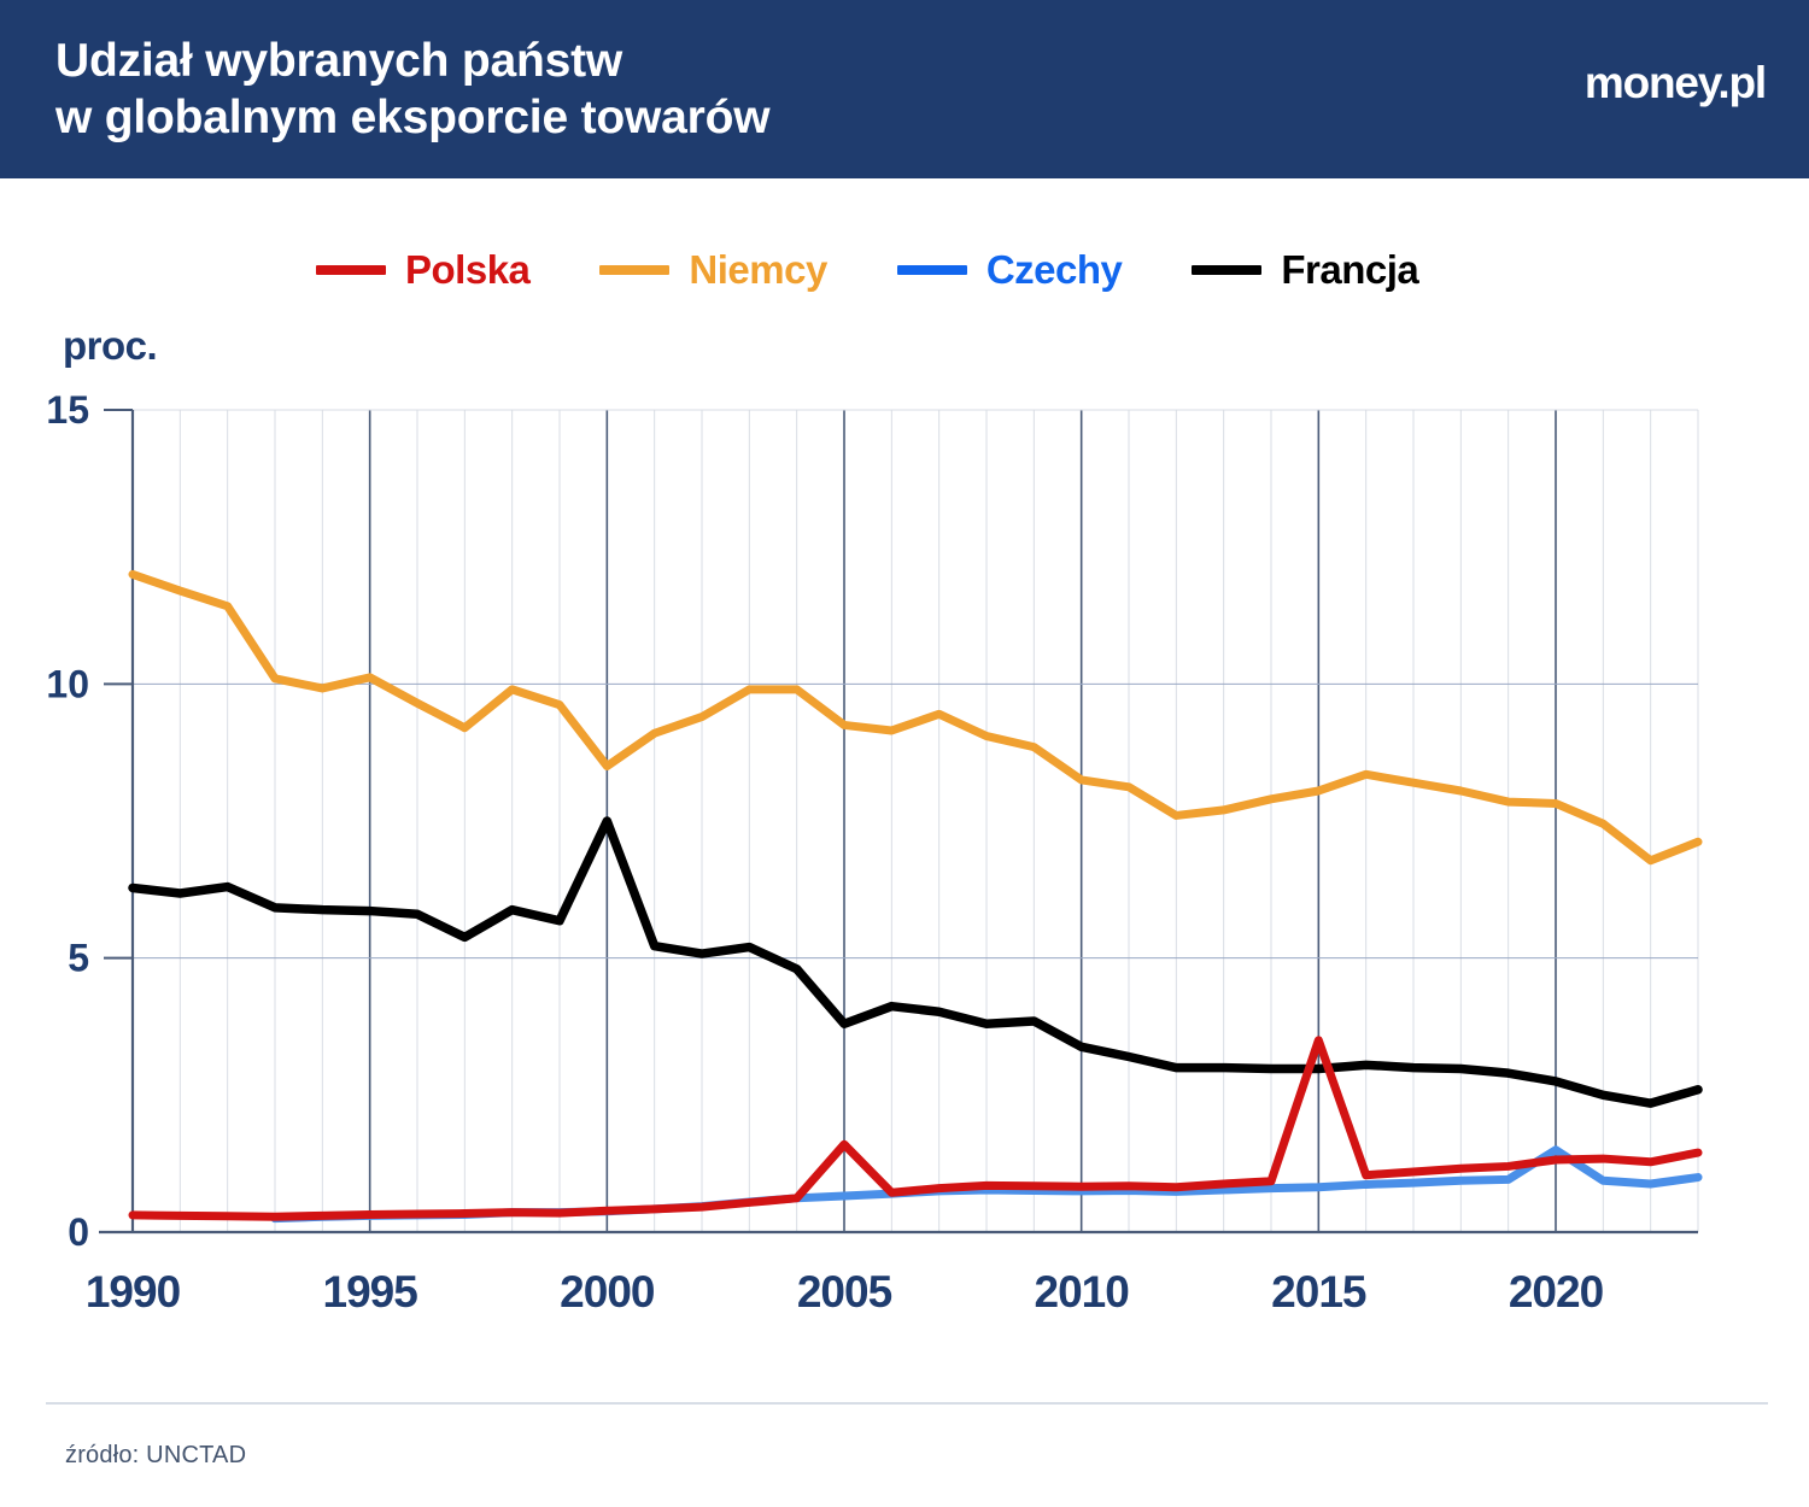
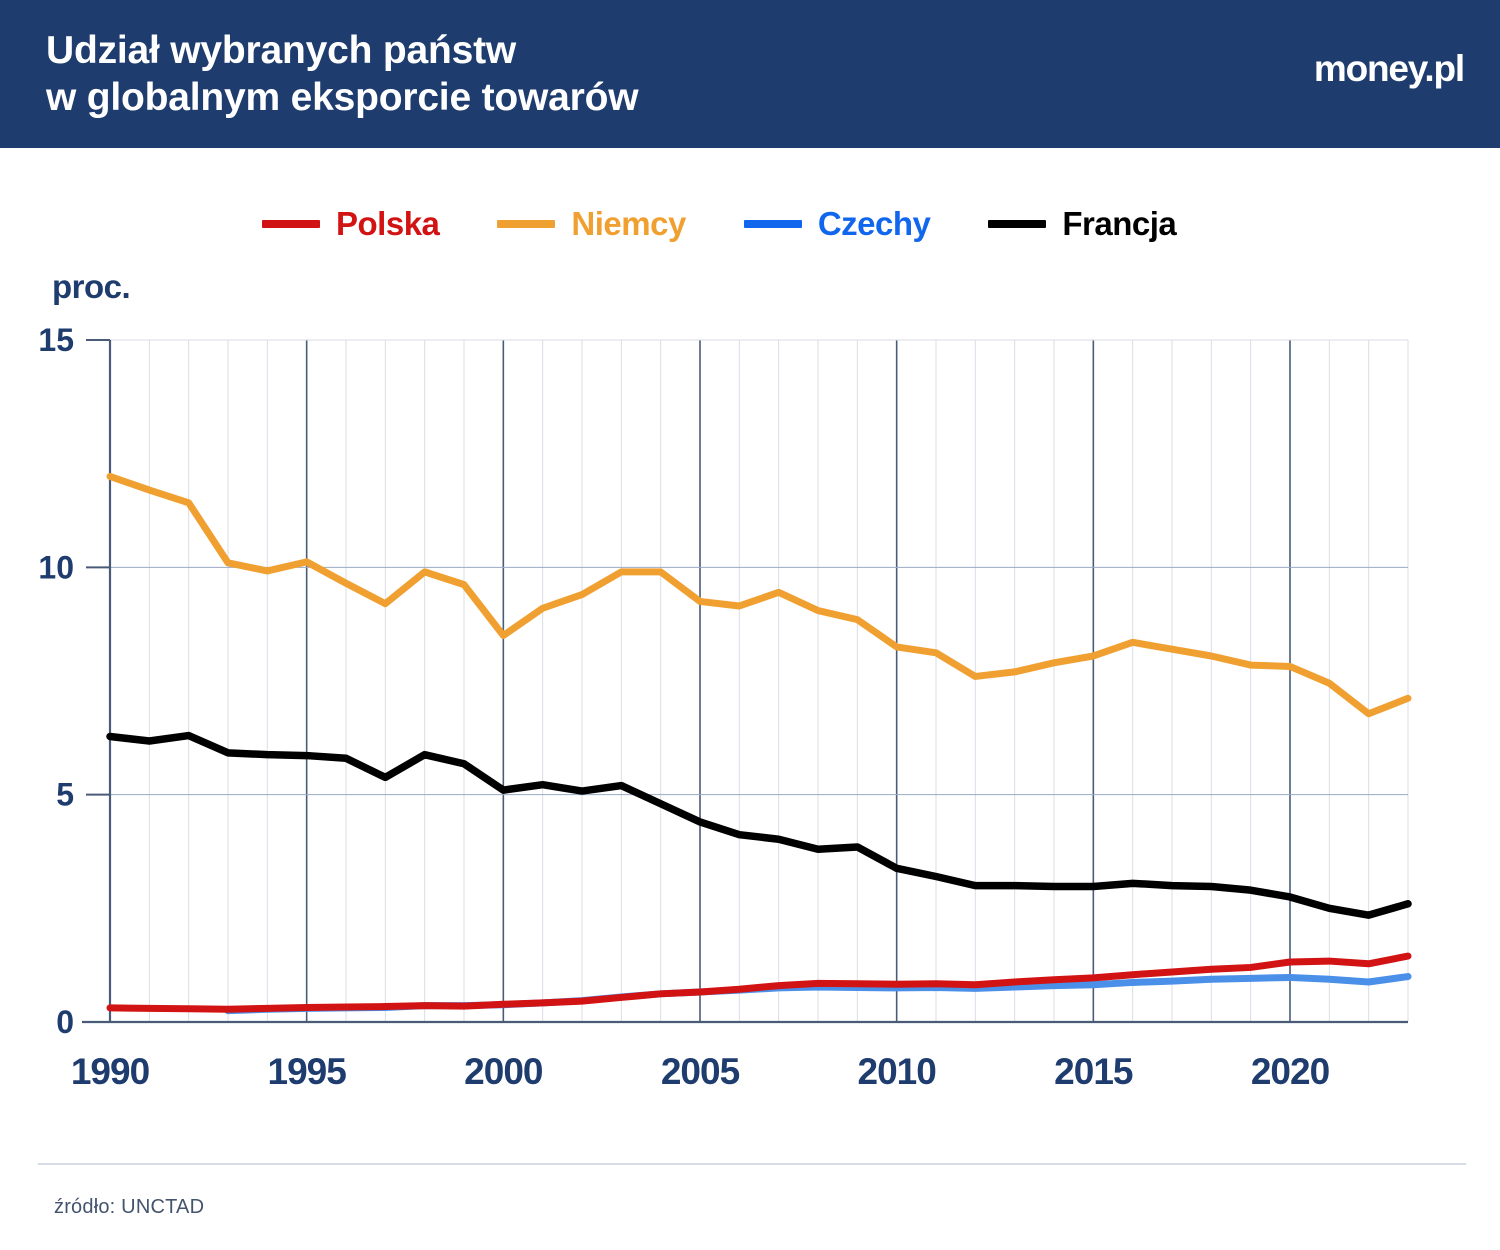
Francja/2000: 7.5 -> 5.1
Polska/2005: 1.6 -> 0.7
Francja/2005: 3.8 -> 4.4
Polska/2015: 3.5 -> 1.0
Czechy/2020: 1.5 -> 1.0
